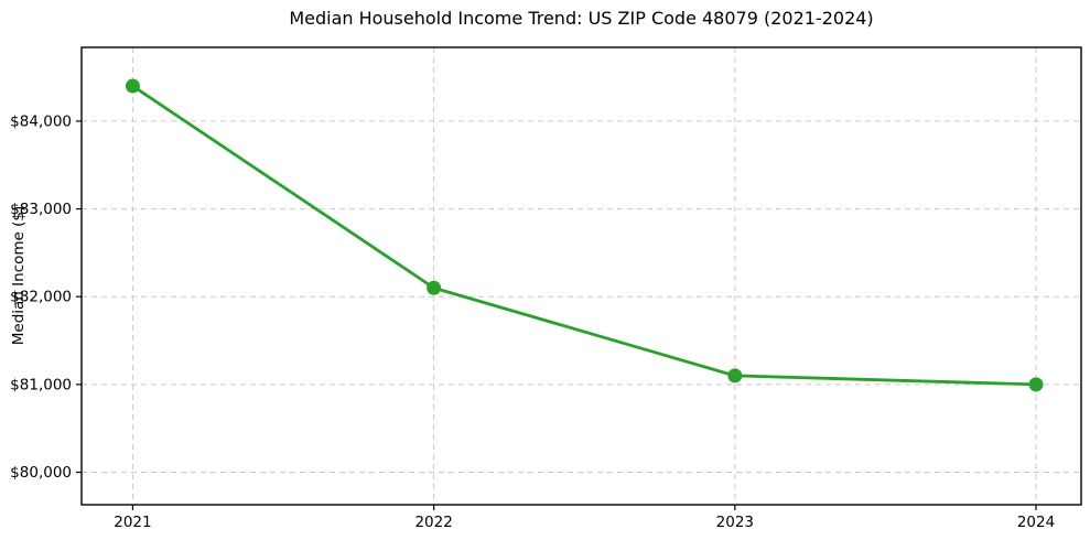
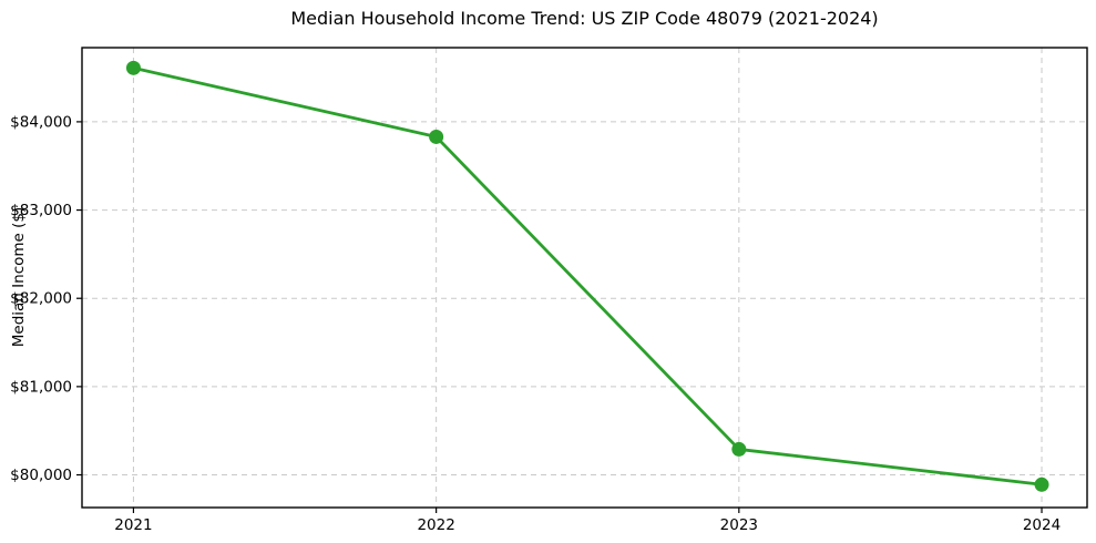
2021: $84400 -> $84600
2022: $82100 -> $83800
2023: $81100 -> $80300
2024: $81000 -> $79900
